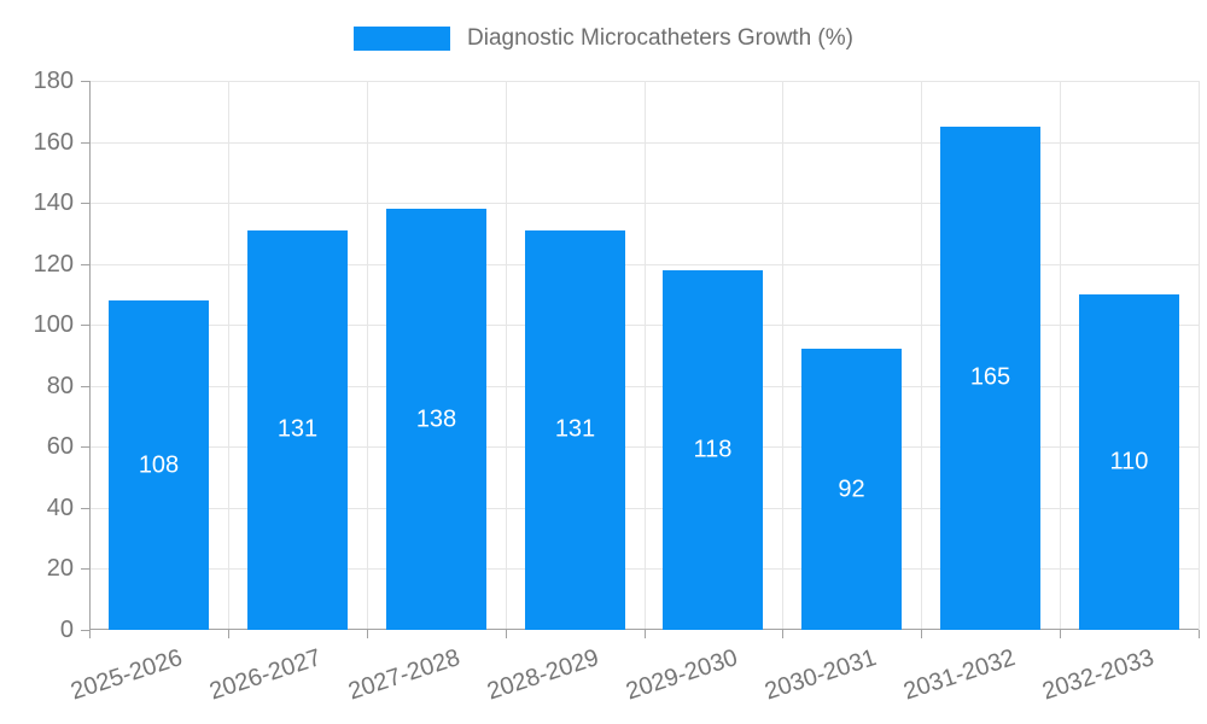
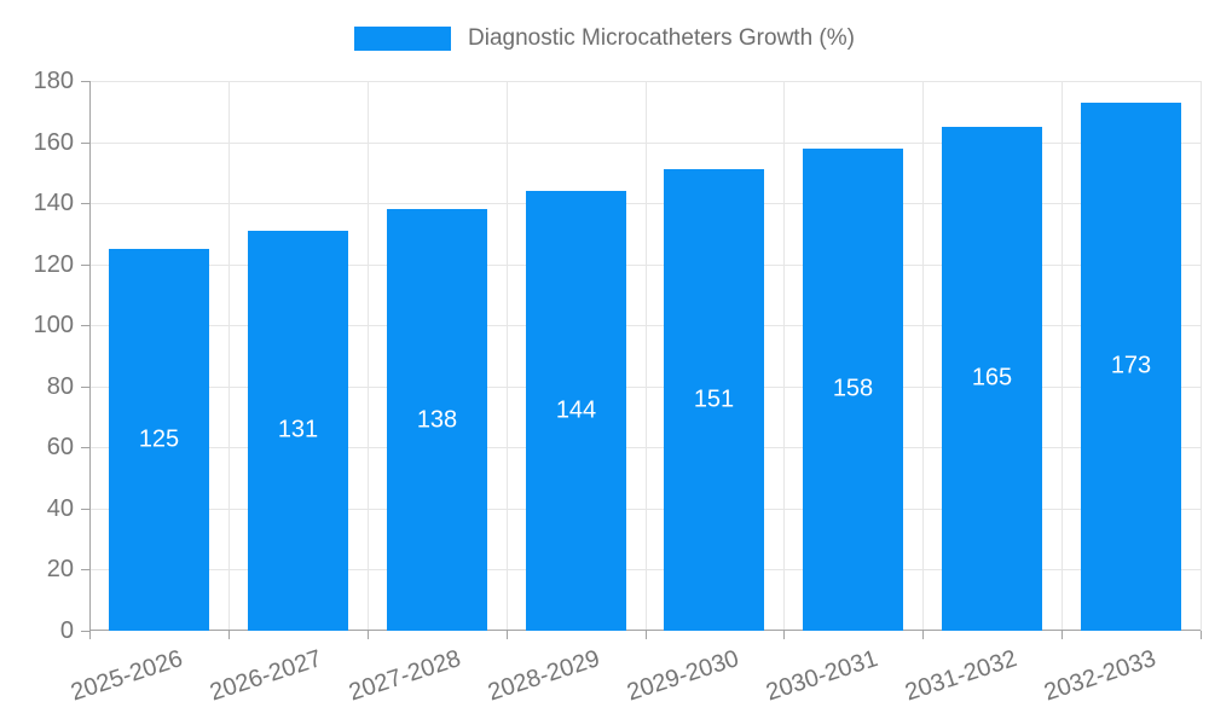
2025-2026: 108 -> 125
2028-2029: 131 -> 144
2029-2030: 118 -> 151
2030-2031: 92 -> 158
2032-2033: 110 -> 173
